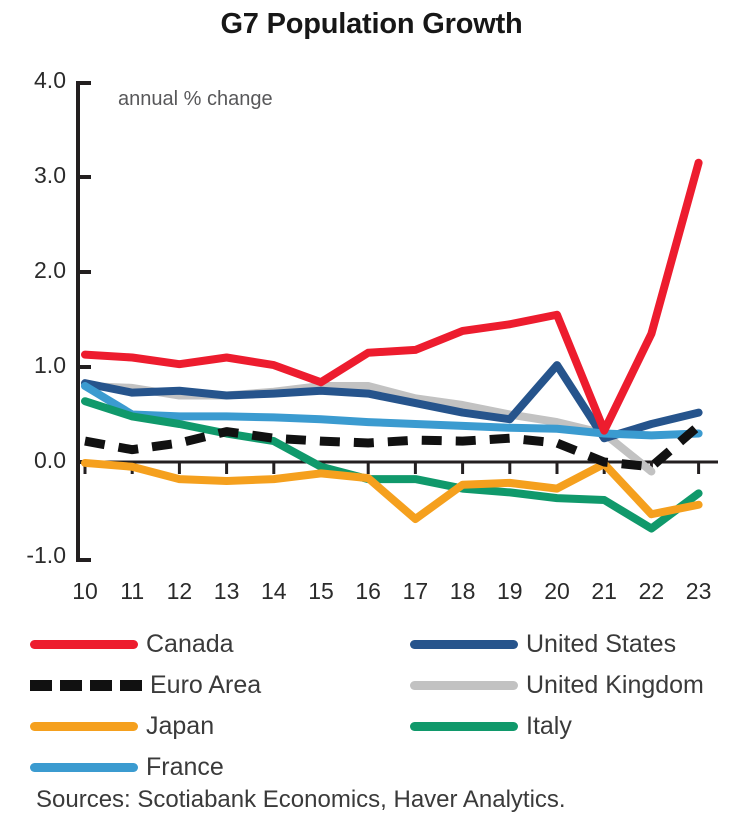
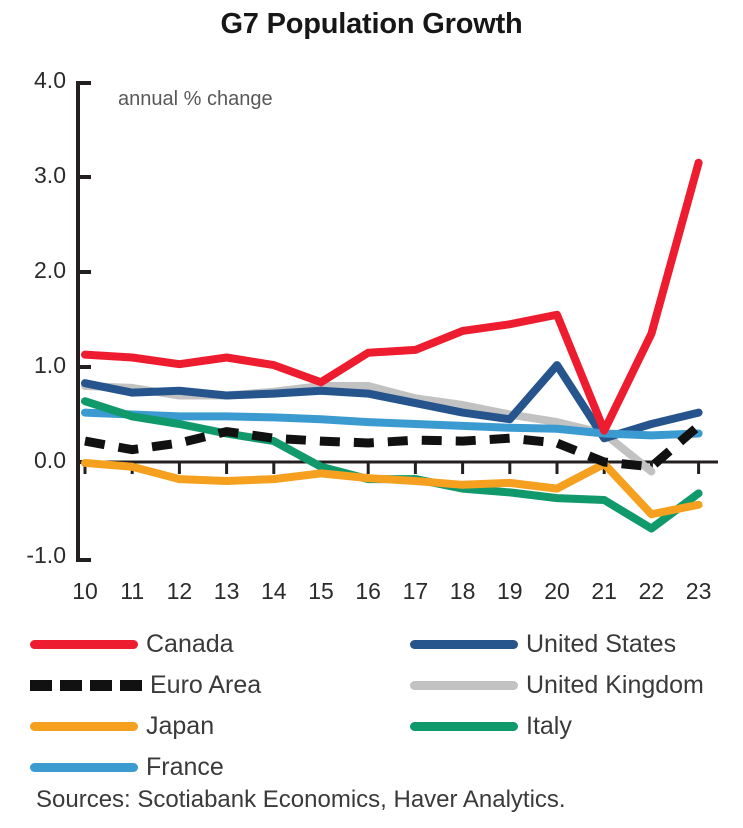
France/10: 0.8 -> 0.5
Japan/17: -0.6 -> -0.2
